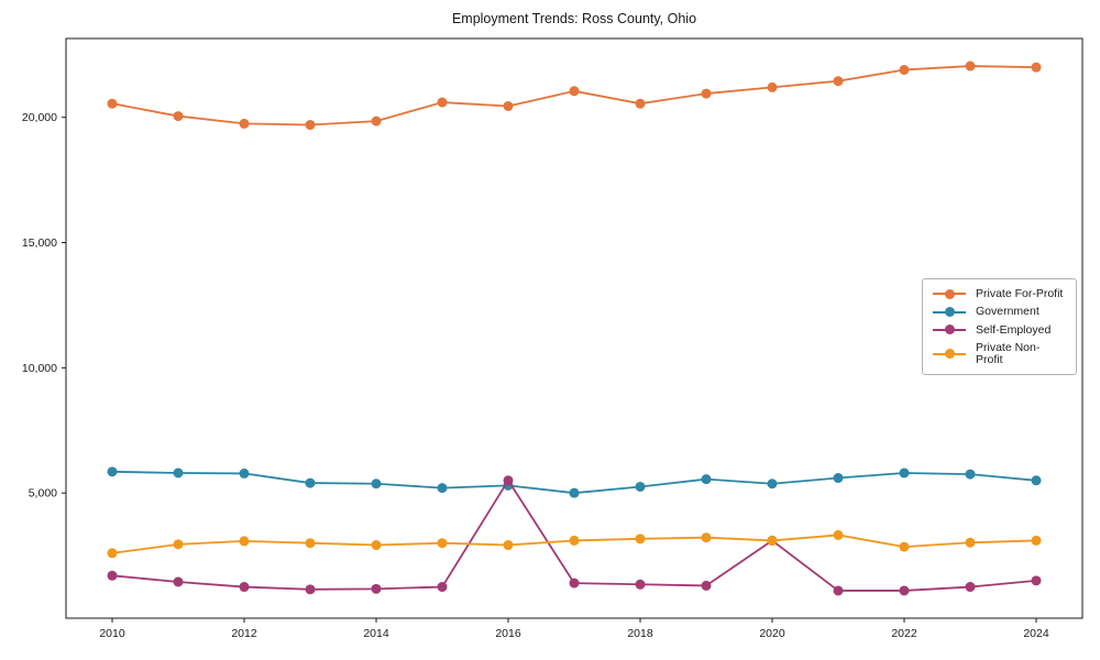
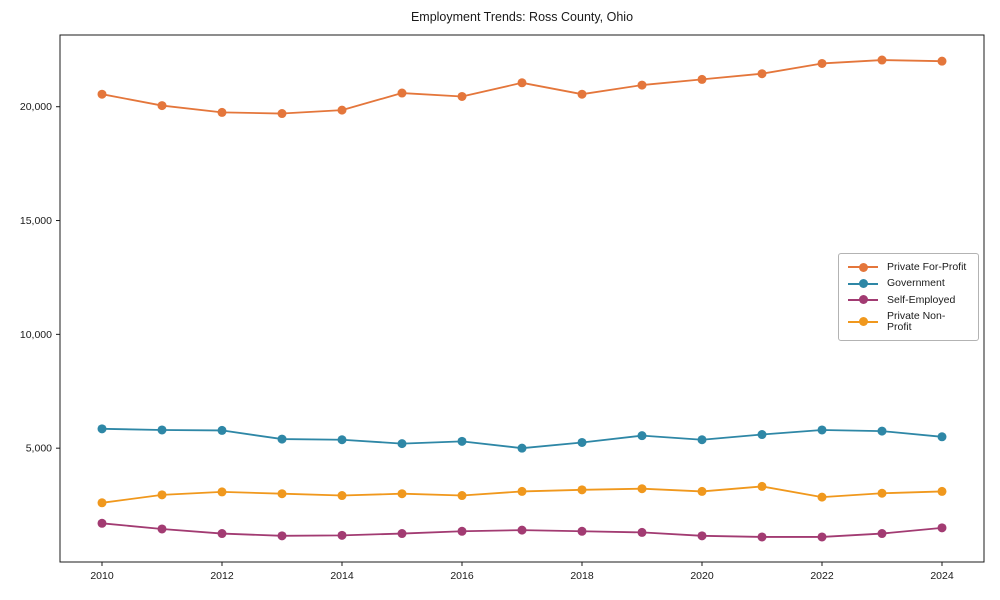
Self-Employed/2016: 5500 -> 1400
Self-Employed/2020: 3100 -> 1200
